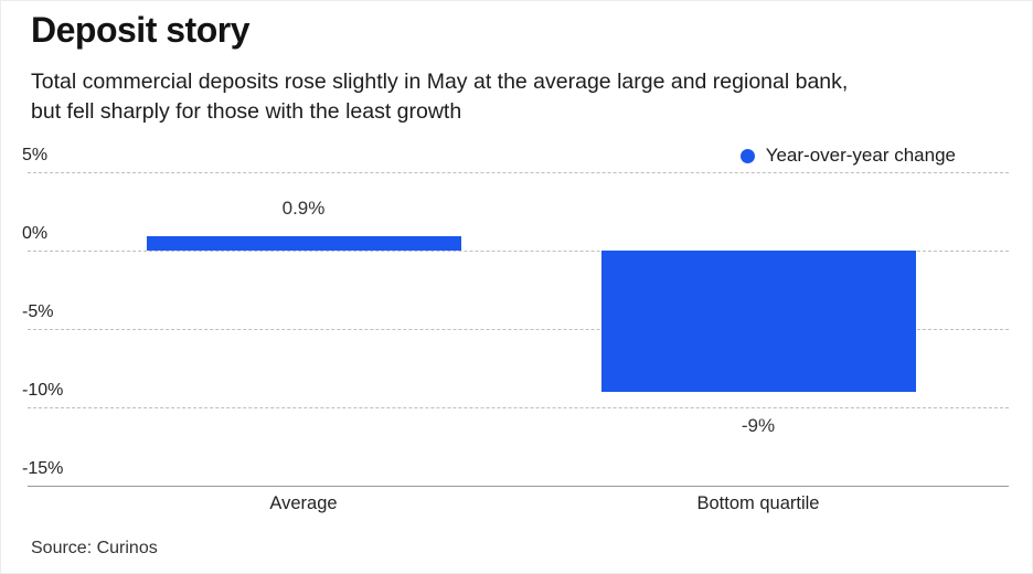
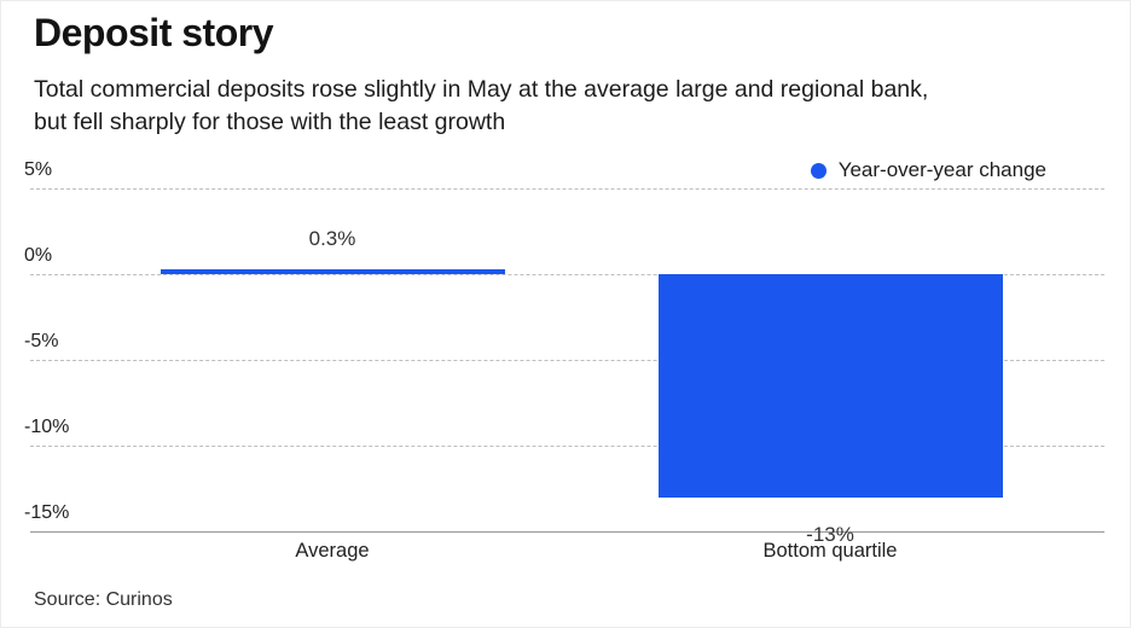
Average: 0.9% -> 0.3%
Bottom quartile: -9% -> -13%
